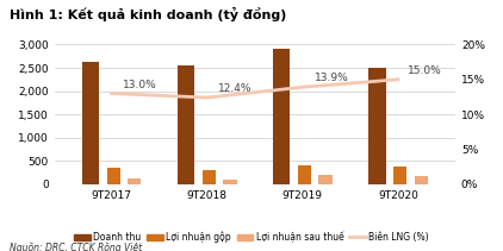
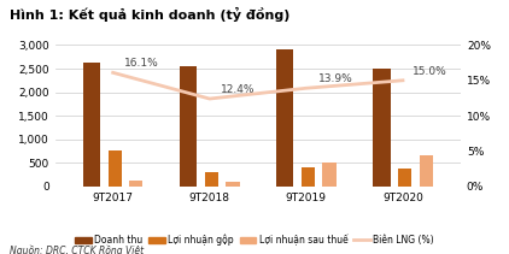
Biên LNG (%)/9T2017: 13.0% -> 16.1%
Lợi nhuận gộp/9T2017: 340 -> 750
Lợi nhuận sau thuế/9T2019: 180 -> 500
Lợi nhuận sau thuế/9T2020: 170 -> 650
